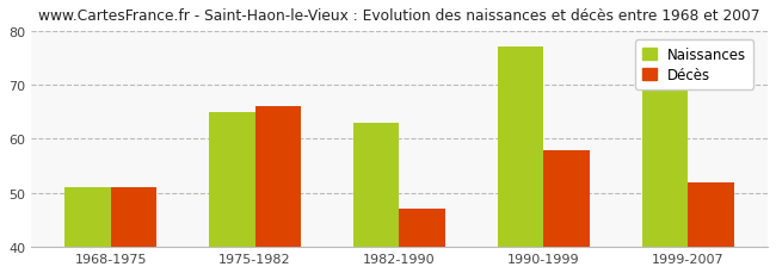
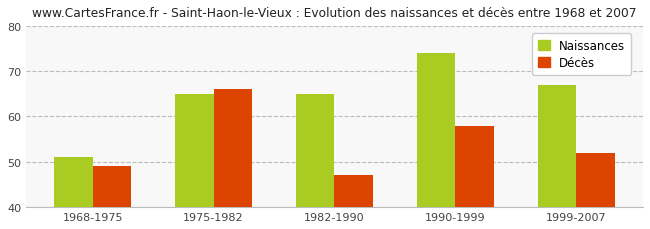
Décès/1968-1975: 51 -> 49
Naissances/1982-1990: 63 -> 65
Naissances/1990-1999: 77 -> 74
Naissances/1999-2007: 69 -> 67
